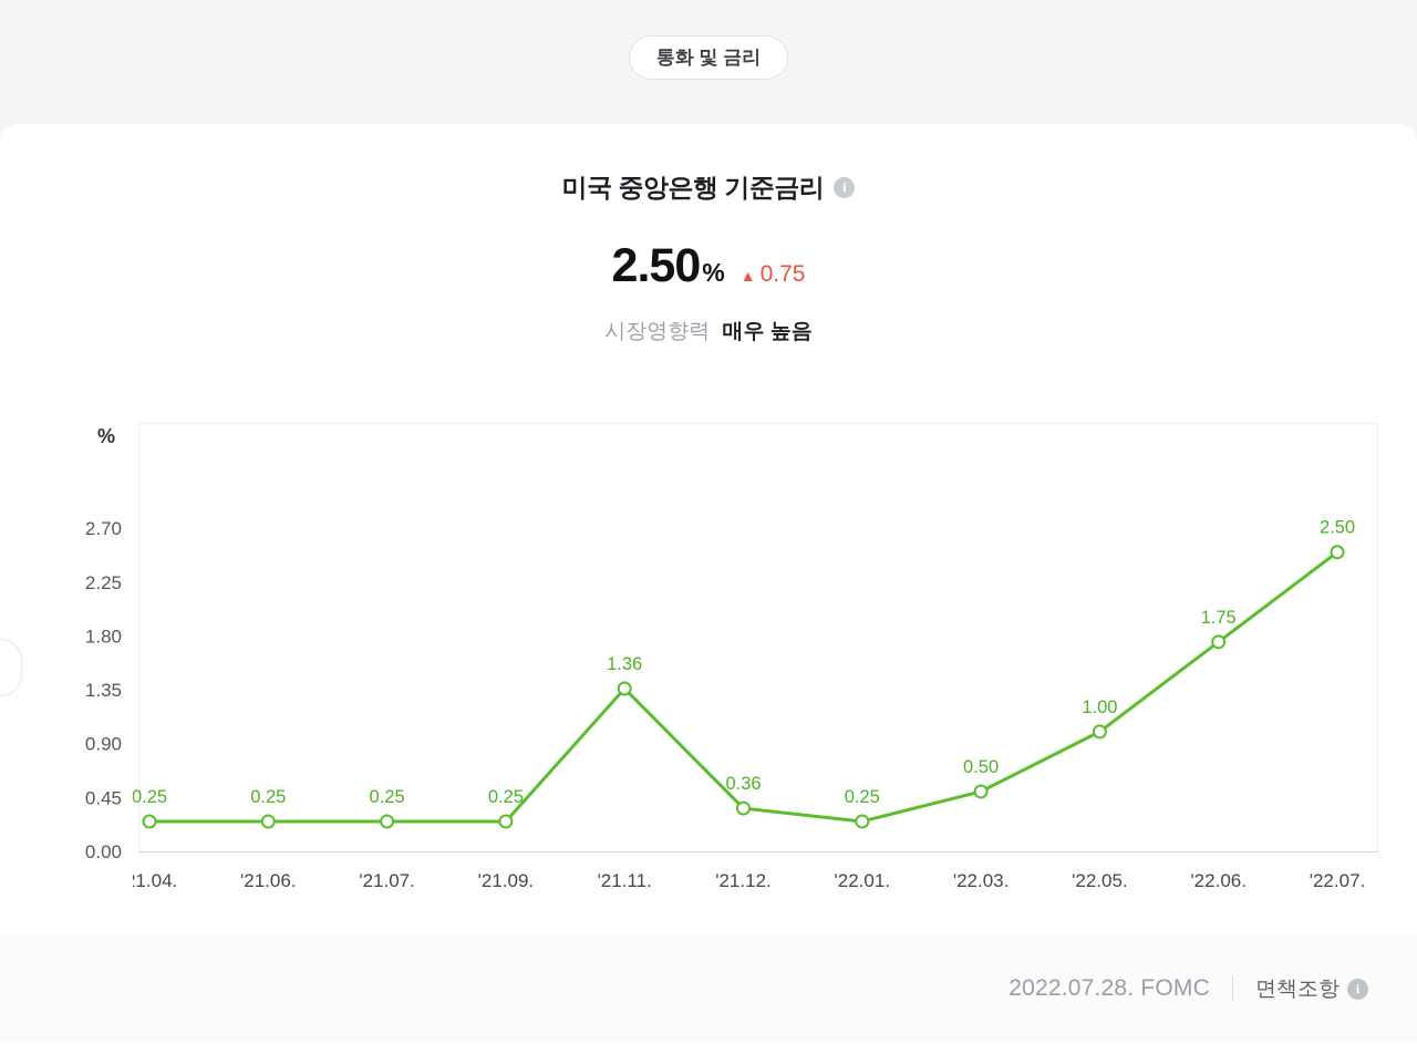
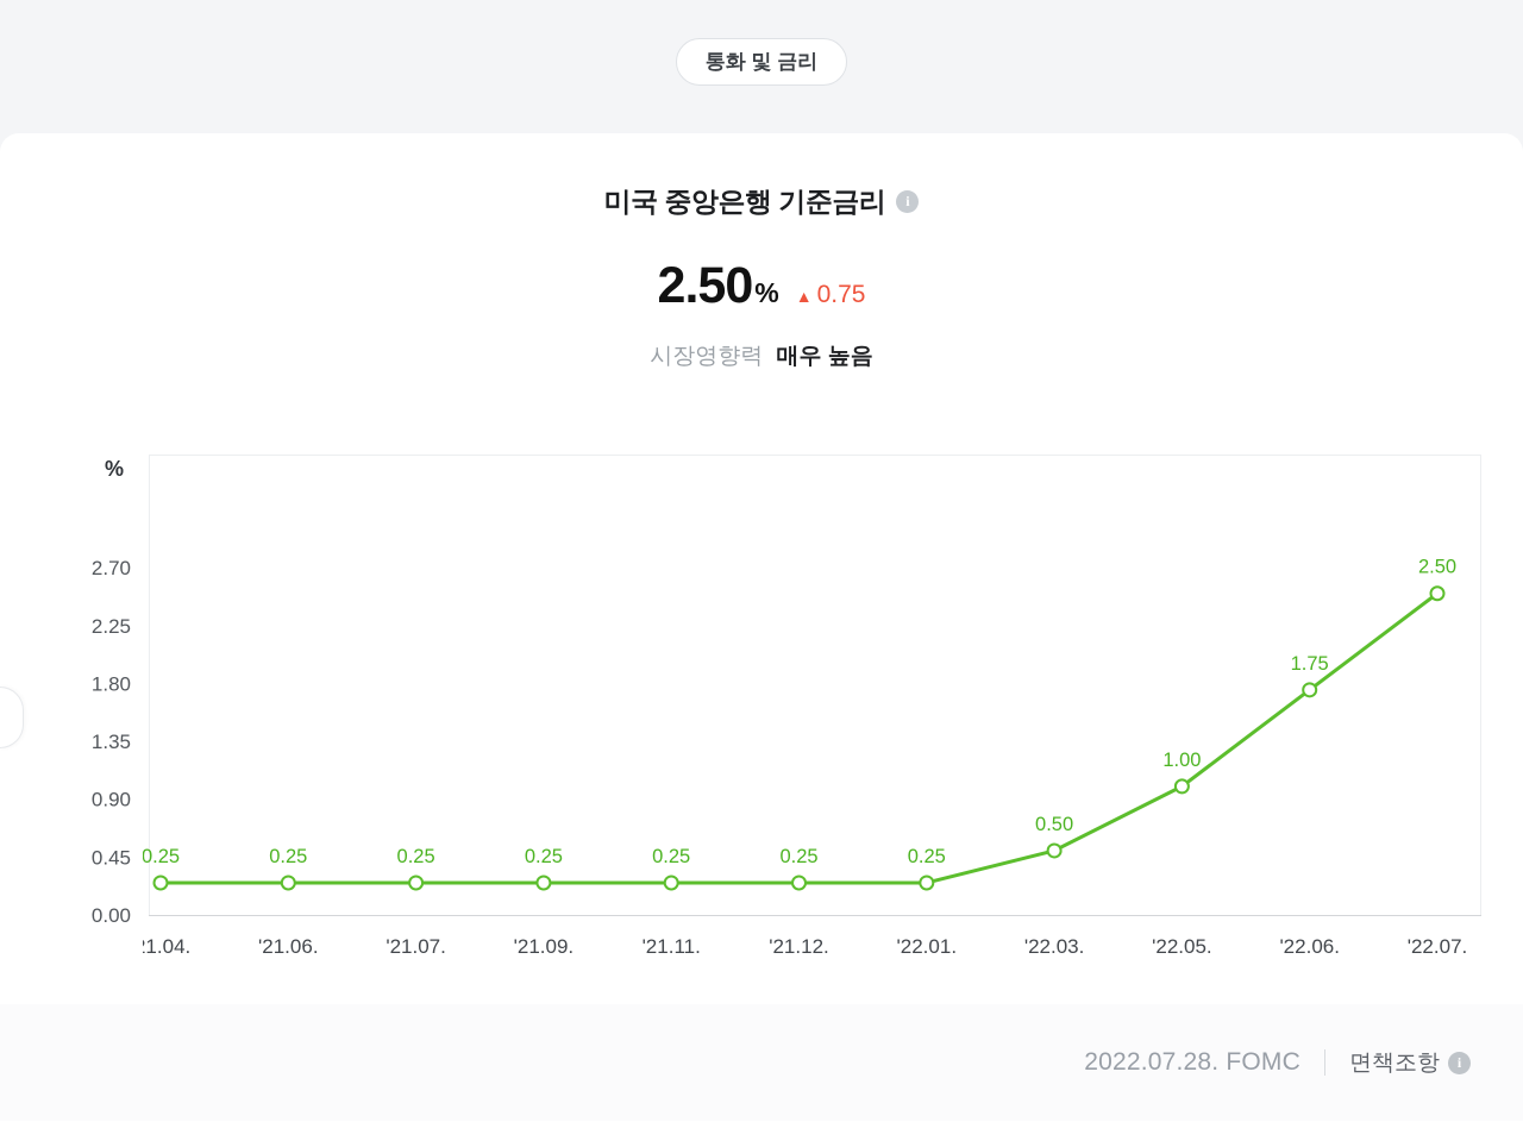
'21.11.: 1.36 -> 0.25
'21.12.: 0.36 -> 0.25
